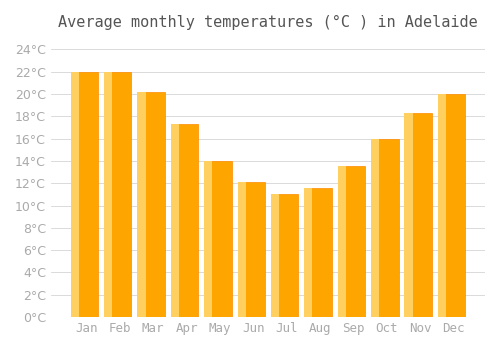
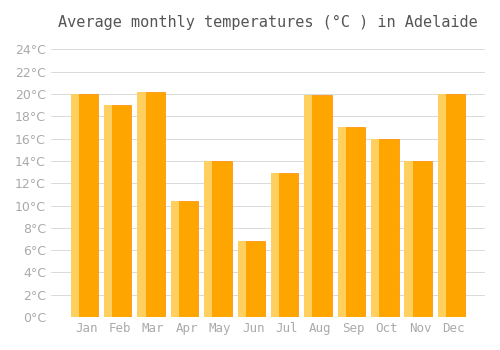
Jan: 22.0°C -> 20.0°C
Feb: 22.0°C -> 19.0°C
Apr: 17.3°C -> 10.4°C
Jun: 12.1°C -> 6.8°C
Jul: 11.0°C -> 12.9°C
Aug: 11.6°C -> 19.9°C
Sep: 13.5°C -> 17.0°C
Nov: 18.3°C -> 14.0°C
